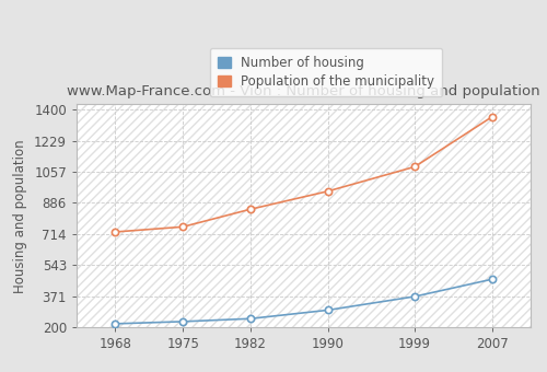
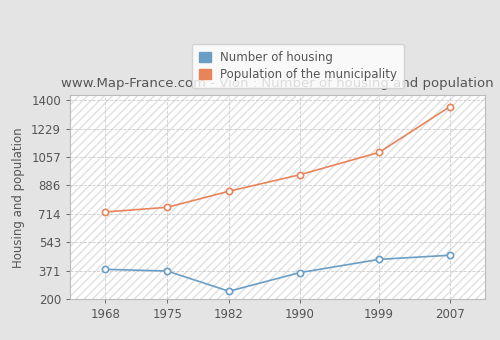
Number of housing/1968: 220 -> 380
Number of housing/1975: 230 -> 370
Number of housing/1990: 300 -> 360
Number of housing/1999: 370 -> 440
